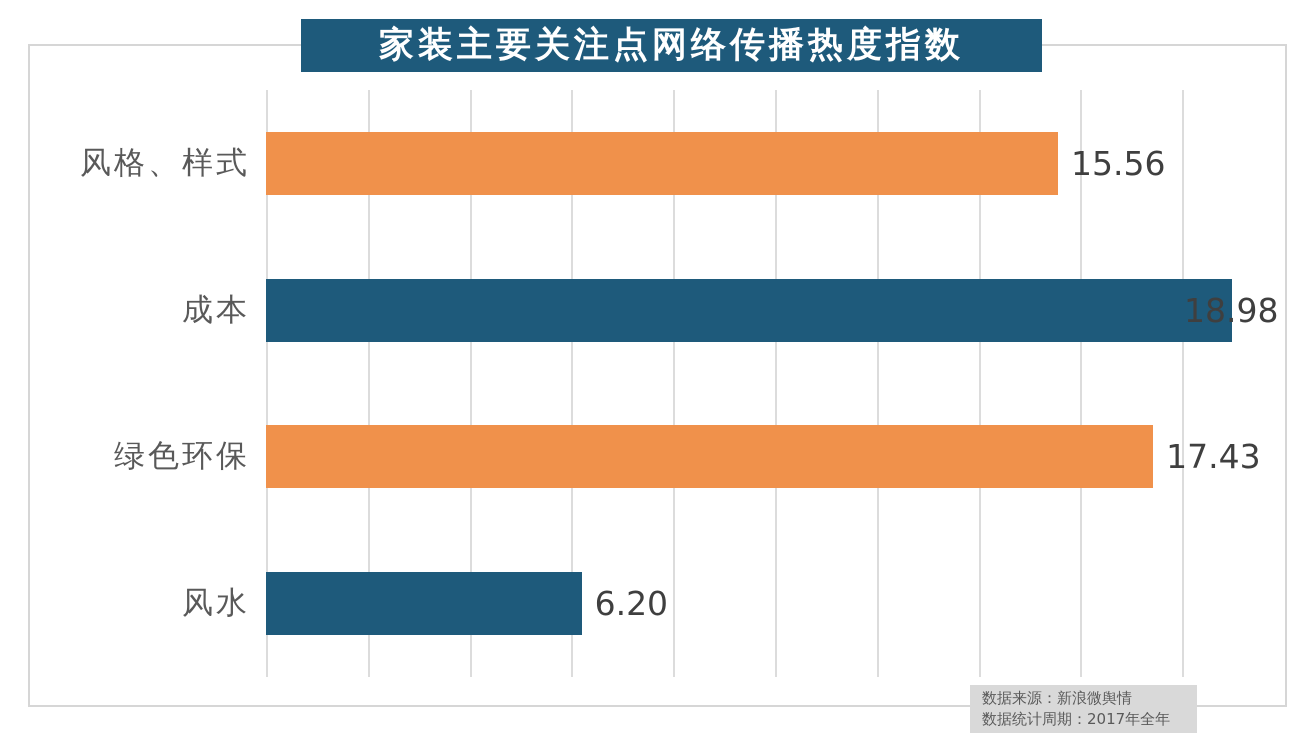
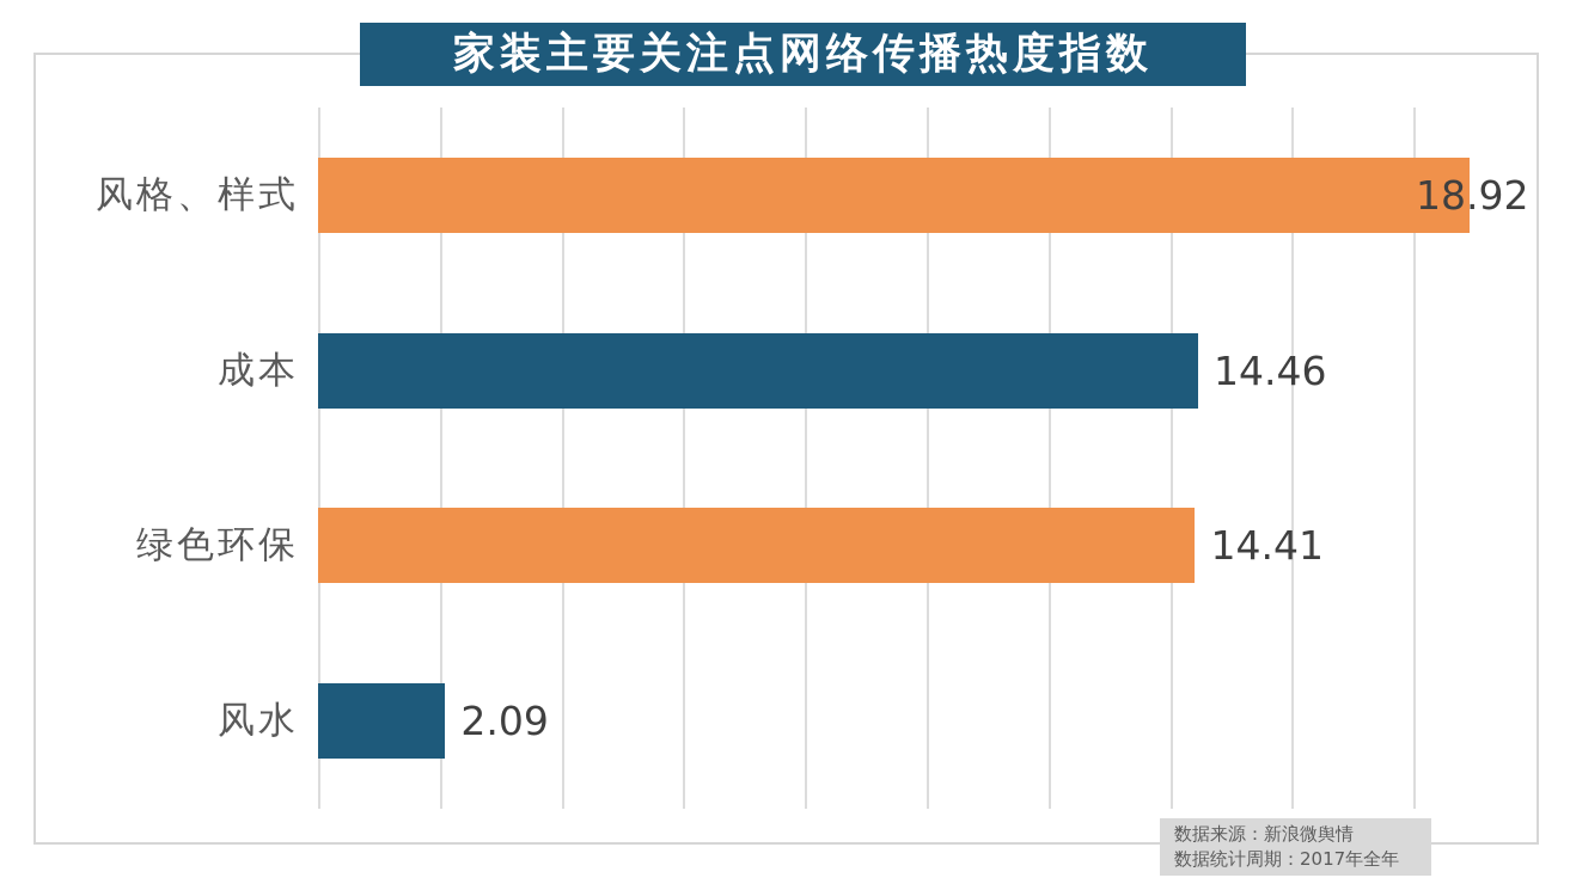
风格、样式: 15.56 -> 18.92
成本: 18.98 -> 14.46
绿色环保: 17.43 -> 14.41
风水: 6.20 -> 2.09
